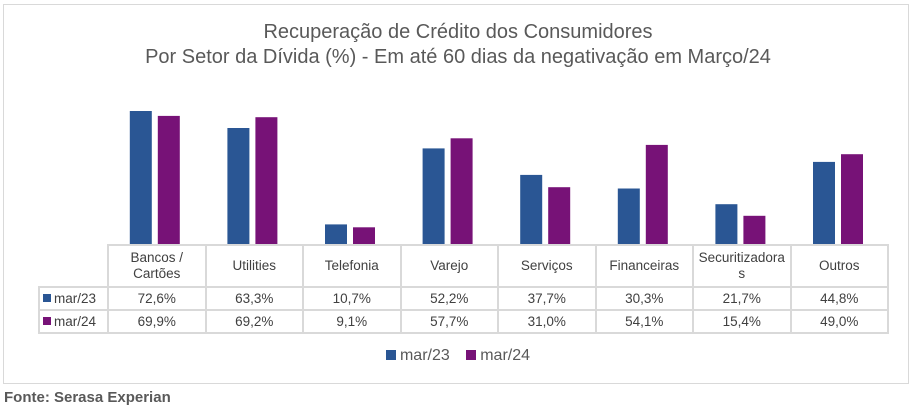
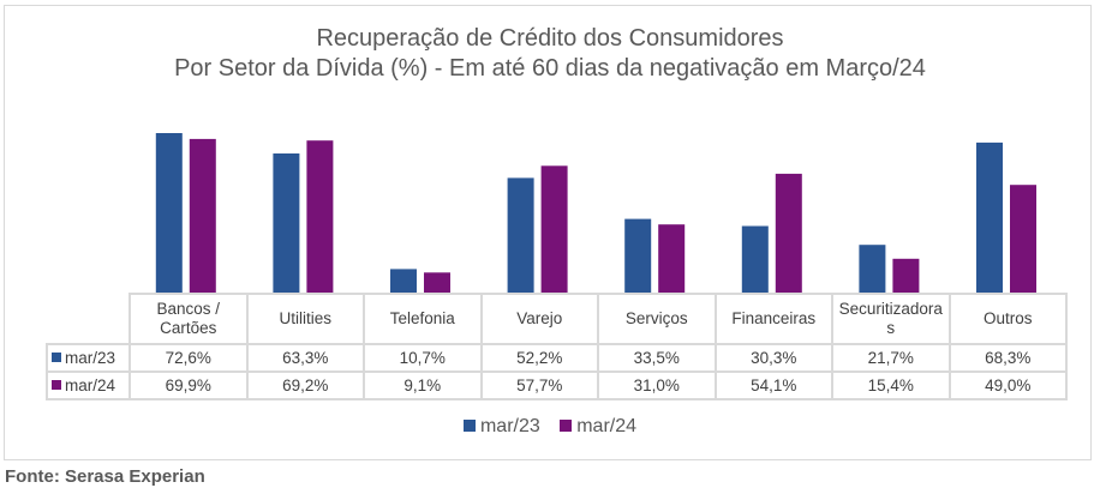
mar/23/Serviços: 37,7% -> 33,5%
mar/23/Outros: 44,8% -> 68,3%
